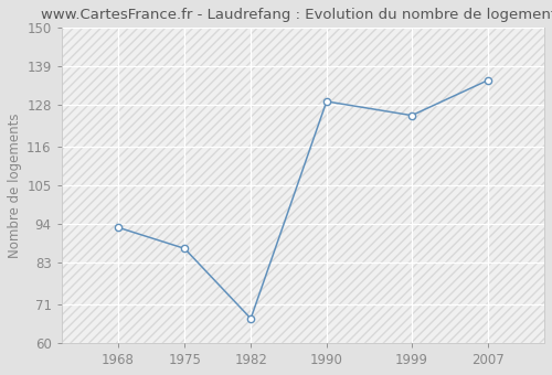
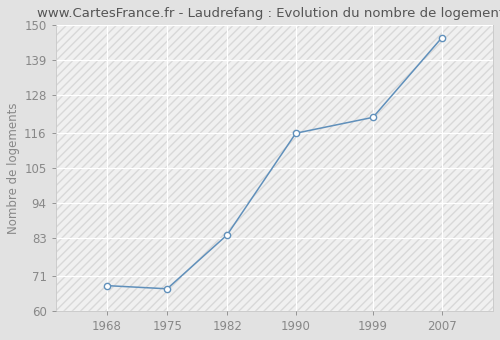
1968: 93 -> 68
1975: 87 -> 67
1982: 67 -> 84
1990: 129 -> 116
1999: 125 -> 121
2007: 135 -> 146
